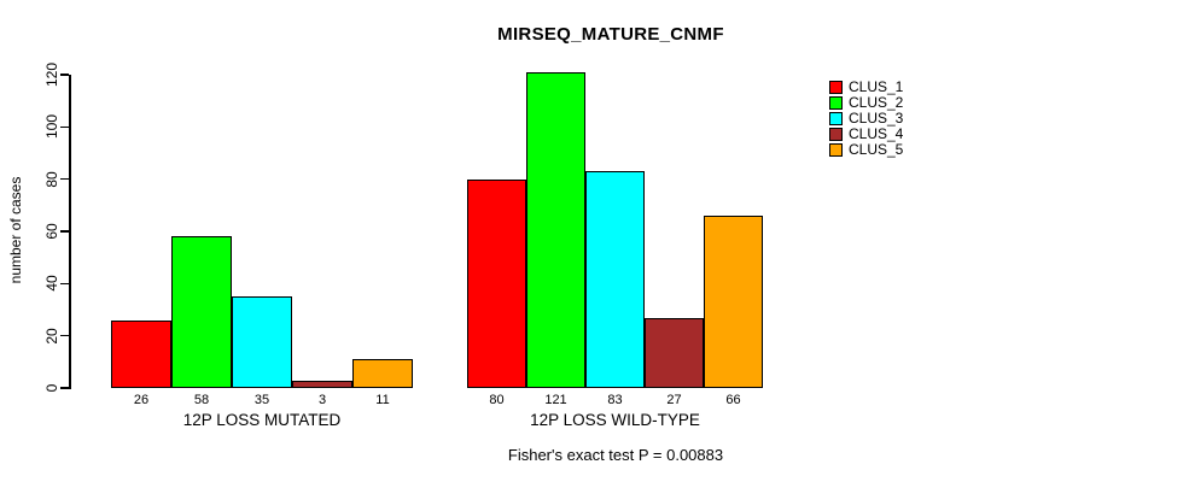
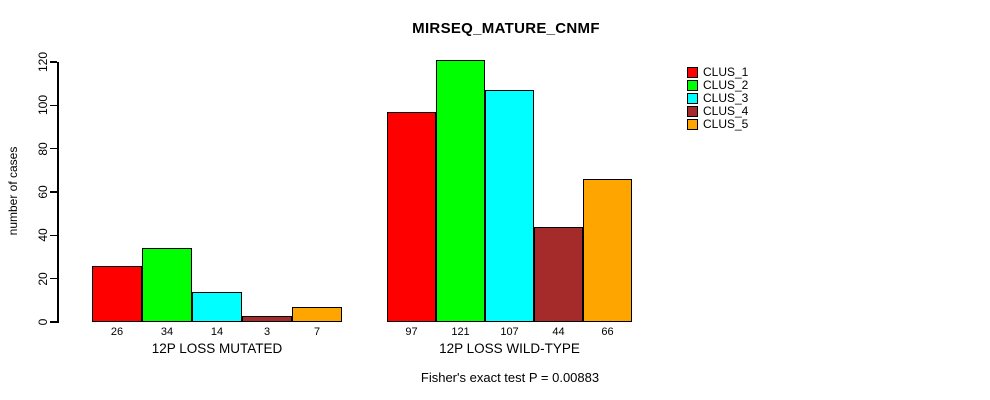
CLUS_2/12P LOSS MUTATED: 58 -> 34
CLUS_3/12P LOSS MUTATED: 35 -> 14
CLUS_5/12P LOSS MUTATED: 11 -> 7
CLUS_1/12P LOSS WILD-TYPE: 80 -> 97
CLUS_3/12P LOSS WILD-TYPE: 83 -> 107
CLUS_4/12P LOSS WILD-TYPE: 27 -> 44
